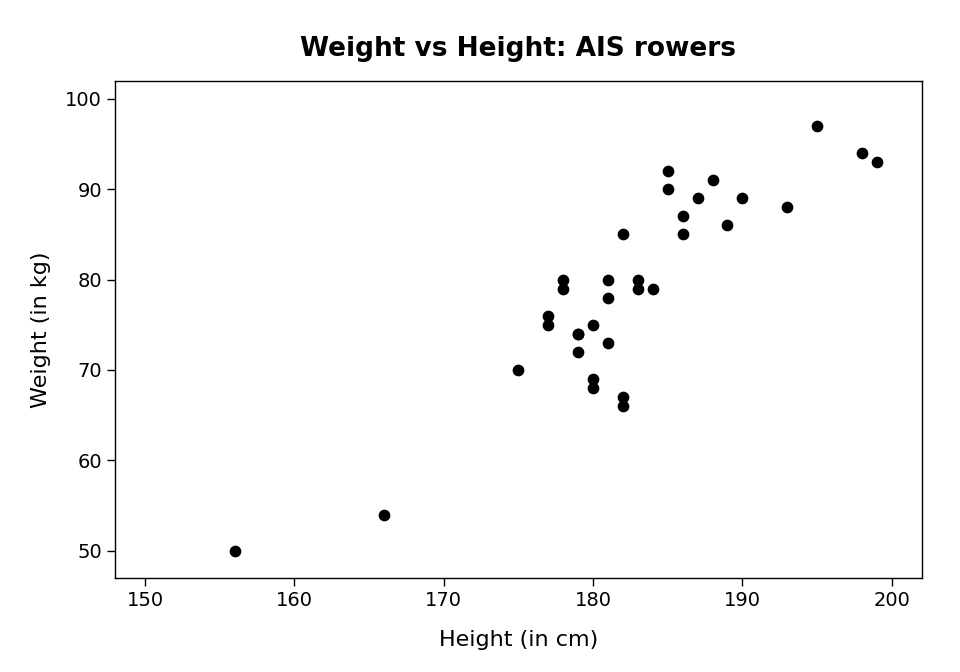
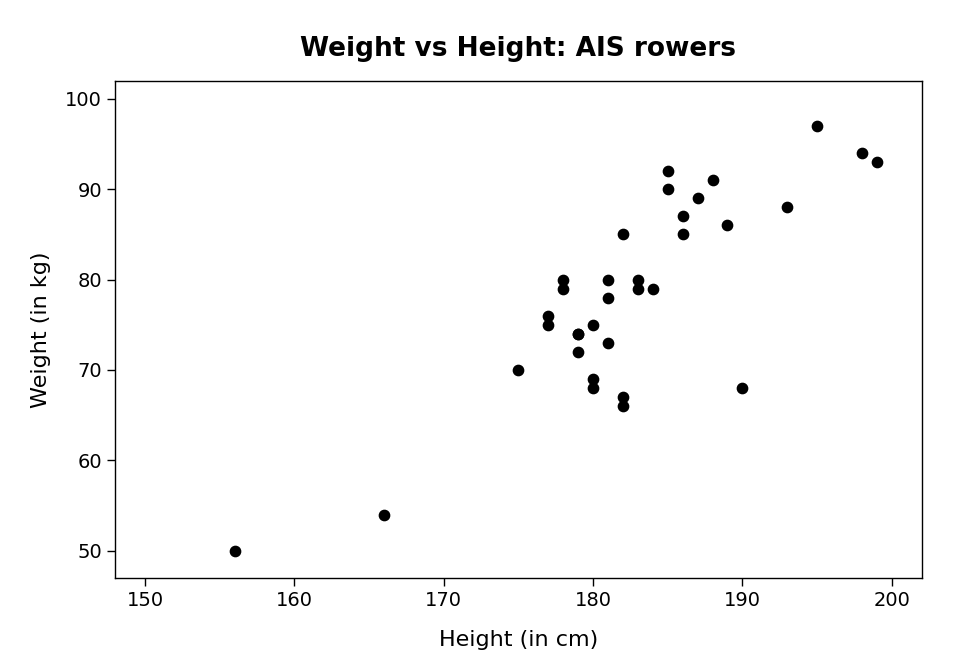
190: 89 -> 68
